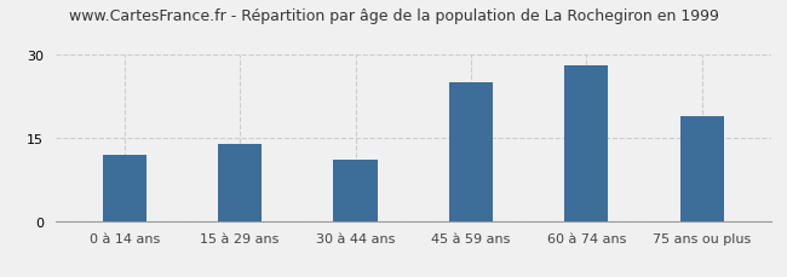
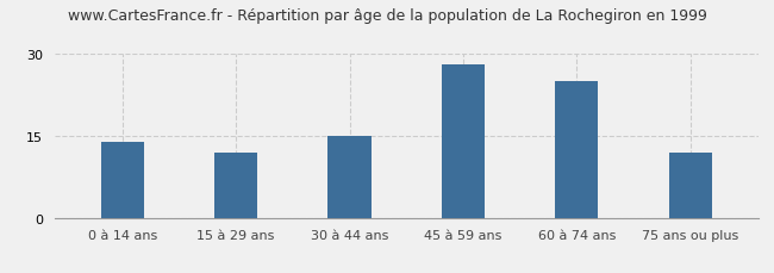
0 à 14 ans: 12 -> 14
15 à 29 ans: 14 -> 12
30 à 44 ans: 11 -> 15
45 à 59 ans: 25 -> 28
60 à 74 ans: 28 -> 25
75 ans ou plus: 19 -> 12
